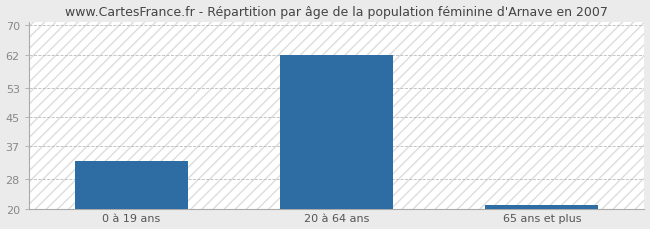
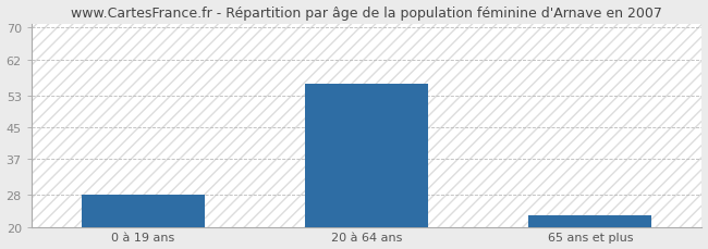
0 à 19 ans: 33 -> 28
20 à 64 ans: 62 -> 56
65 ans et plus: 21 -> 23
